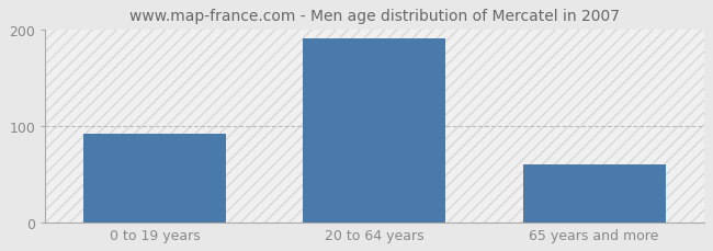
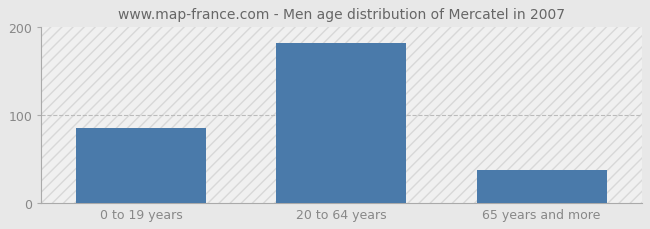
0 to 19 years: 92 -> 85
20 to 64 years: 190 -> 182
65 years and more: 60 -> 37
